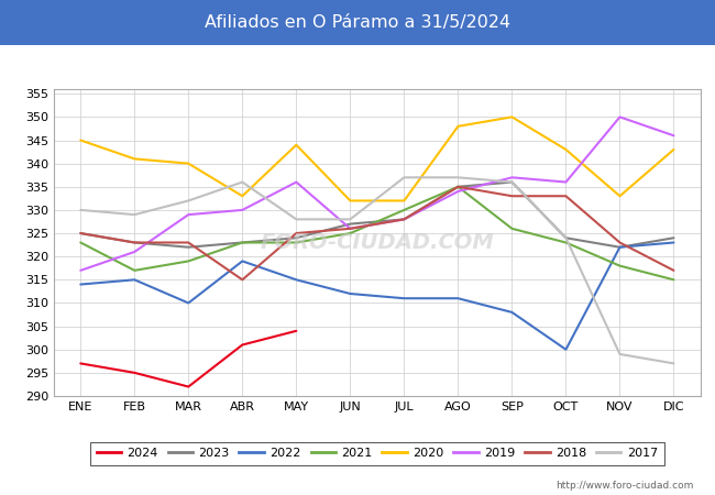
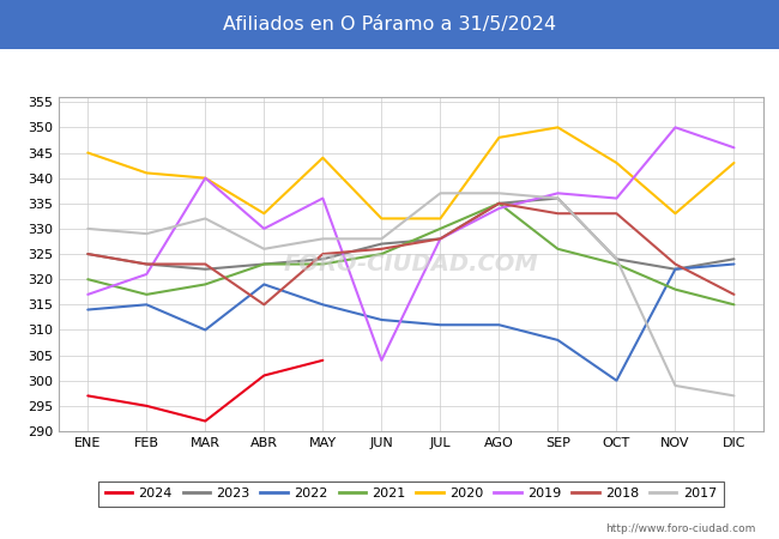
2021/ENE: 323 -> 320
2019/MAR: 329 -> 340
2017/ABR: 336 -> 326
2019/JUN: 326 -> 304
